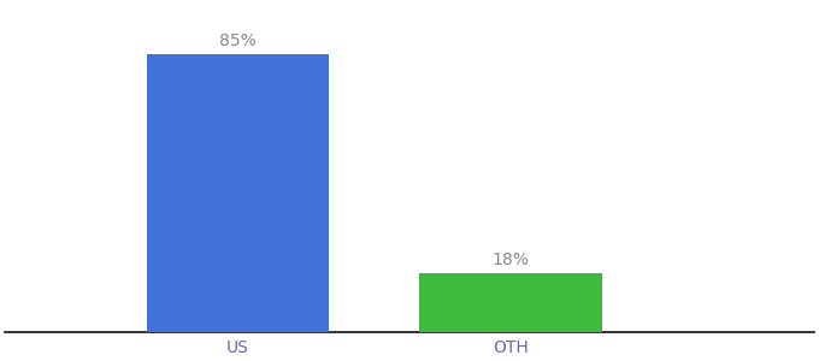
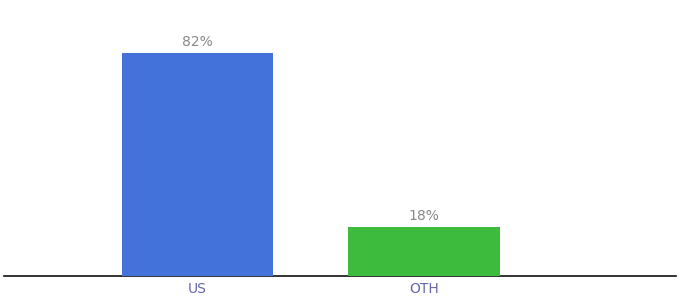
US: 85% -> 82%
